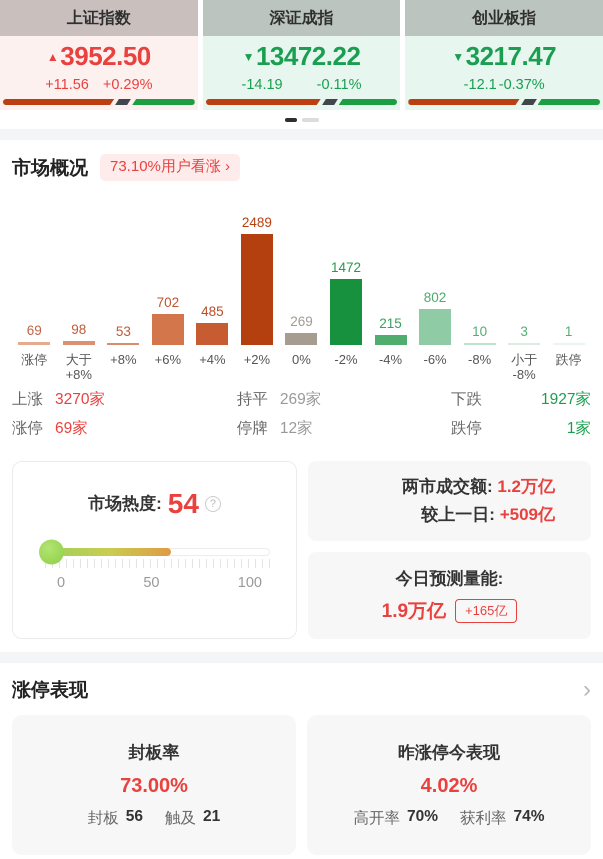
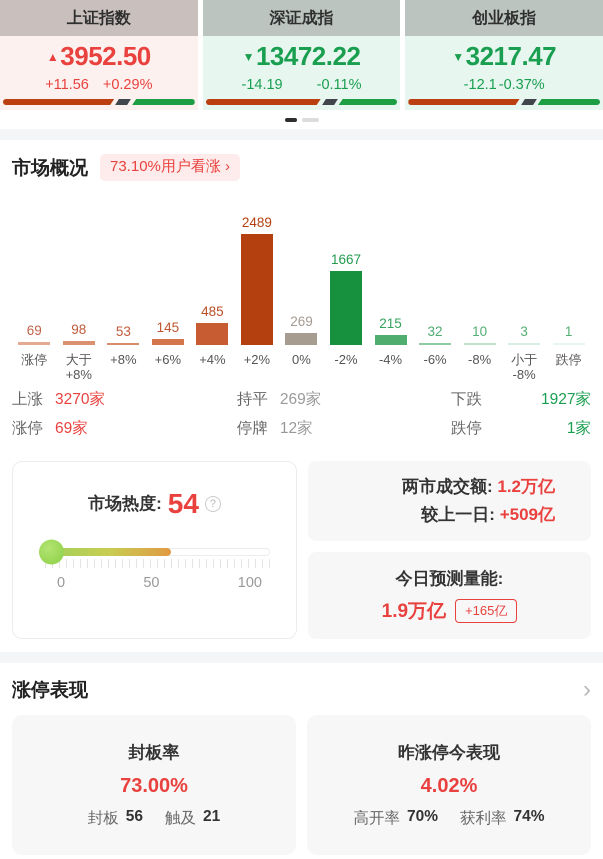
+6%: 702 -> 145
-2%: 1472 -> 1667
-6%: 802 -> 32
